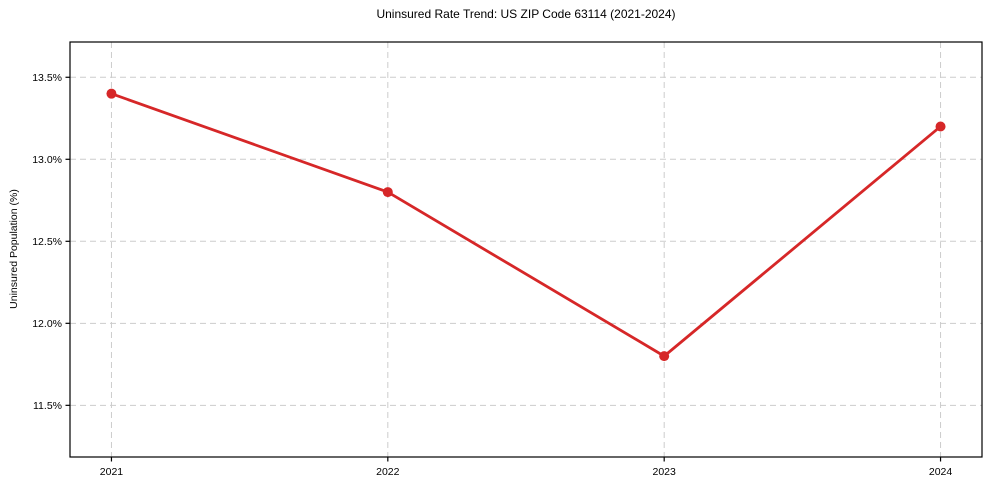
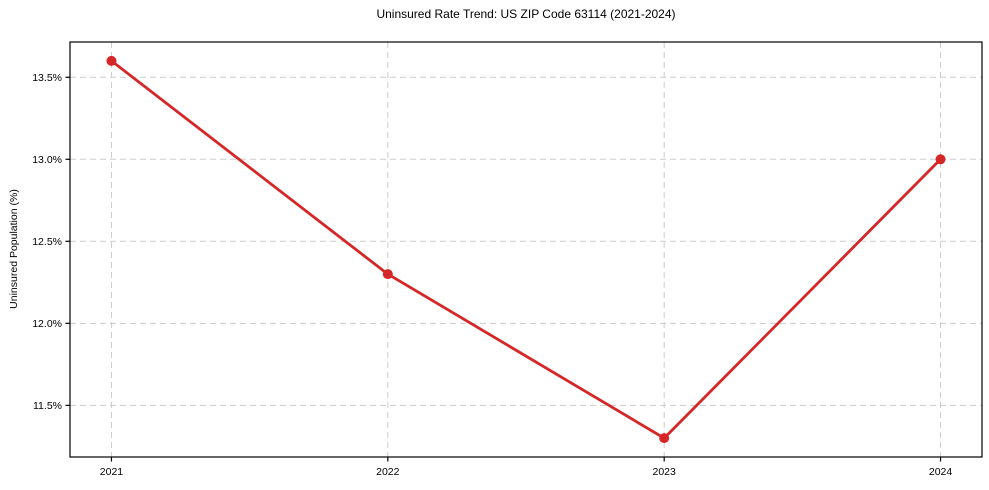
2021: 13.4% -> 13.6%
2022: 12.8% -> 12.3%
2023: 11.8% -> 11.3%
2024: 13.2% -> 13.0%
